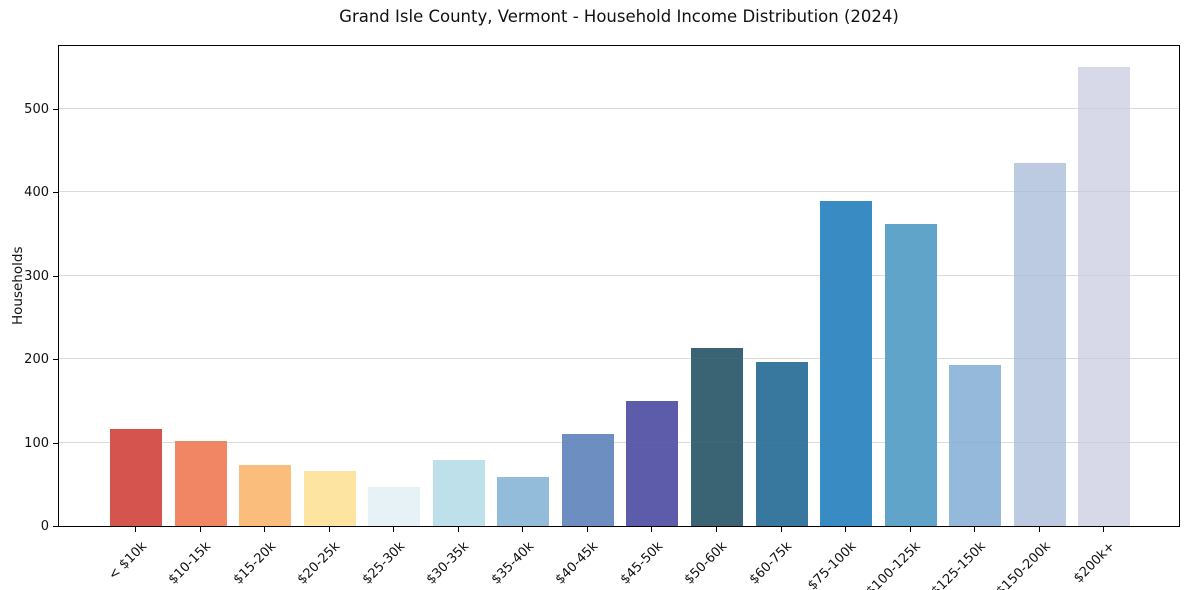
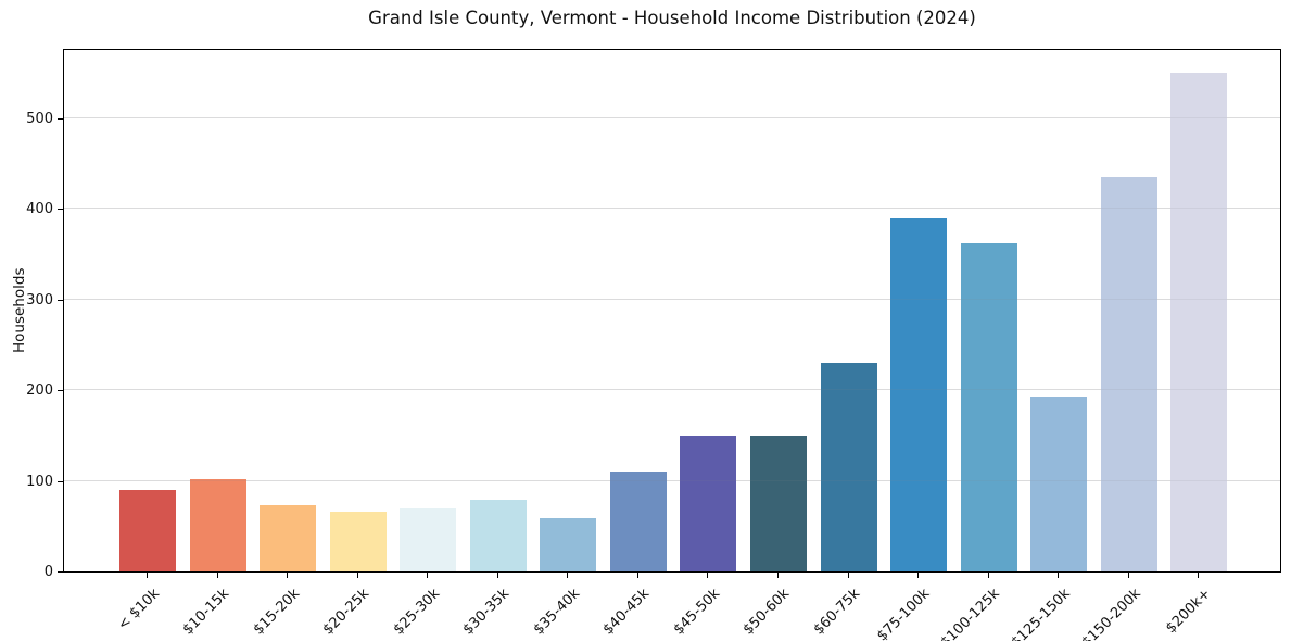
< $10k: 120 -> 90
$25-30k: 50 -> 70
$50-60k: 210 -> 150
$60-75k: 200 -> 230
